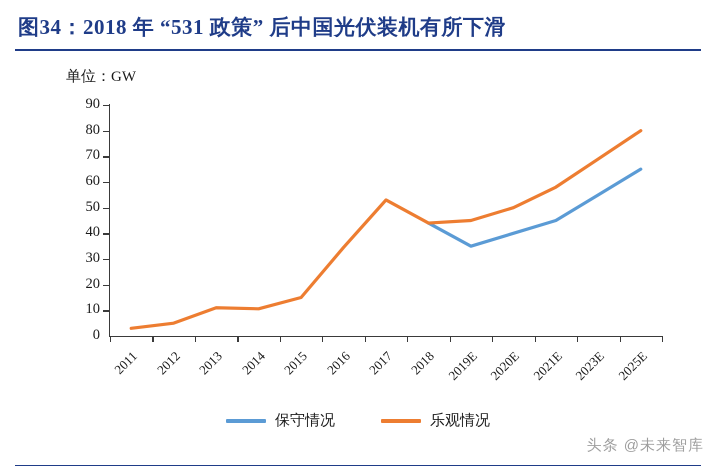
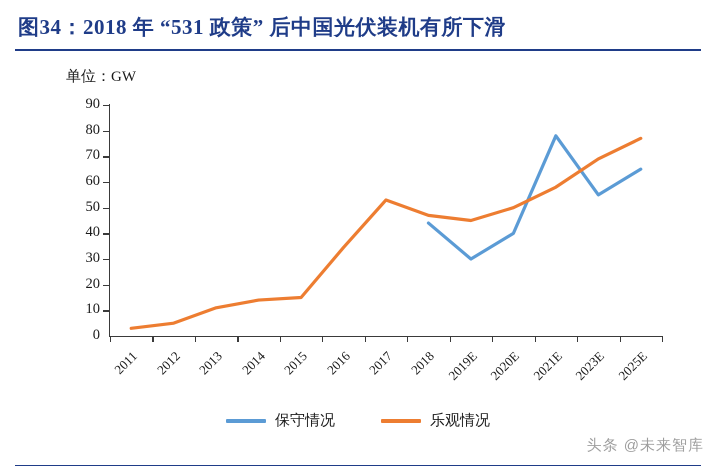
乐观情况/2014: 11 -> 14
乐观情况/2018: 44 -> 47
保守情况/2019E: 35 -> 30
保守情况/2021E: 45 -> 78
乐观情况/2025E: 80 -> 77
